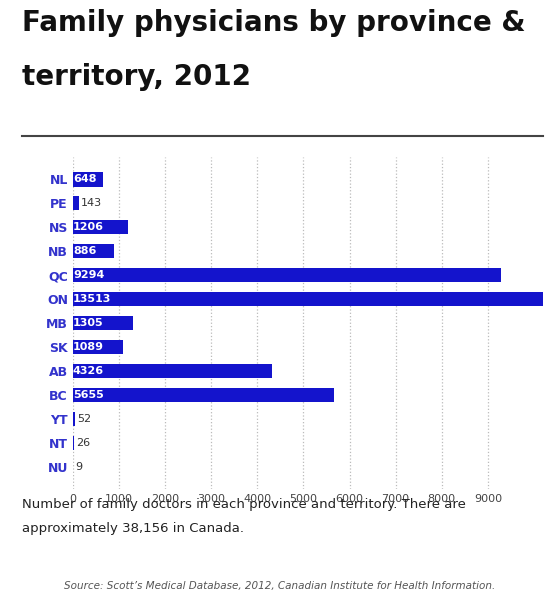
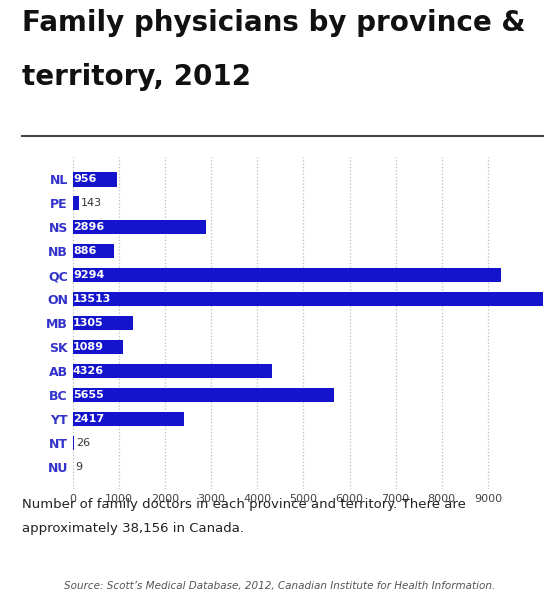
NL: 648 -> 956
NS: 1206 -> 2896
YT: 52 -> 2417
